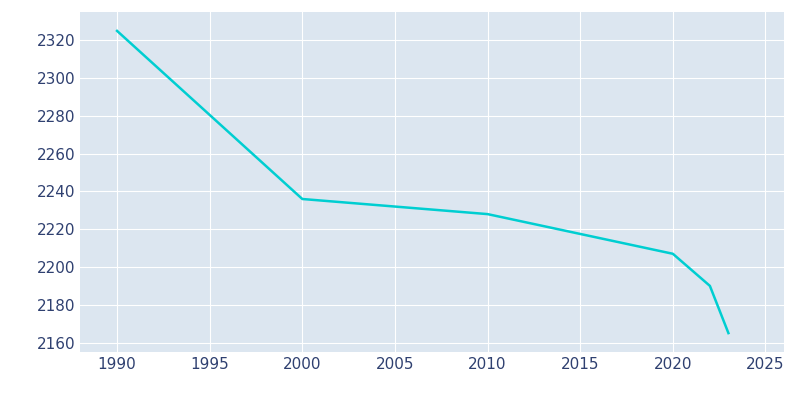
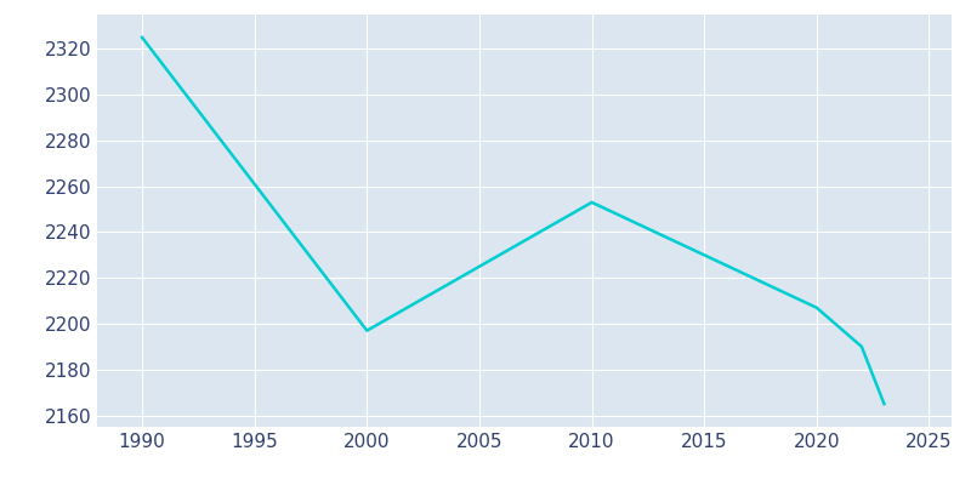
2000: 2236 -> 2197
2010: 2228 -> 2253
